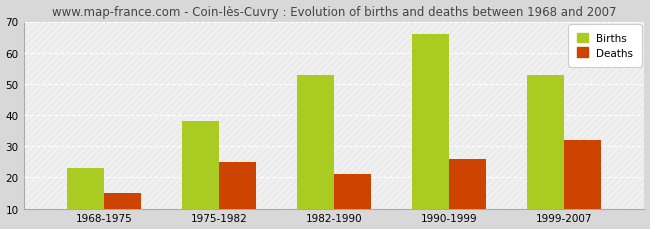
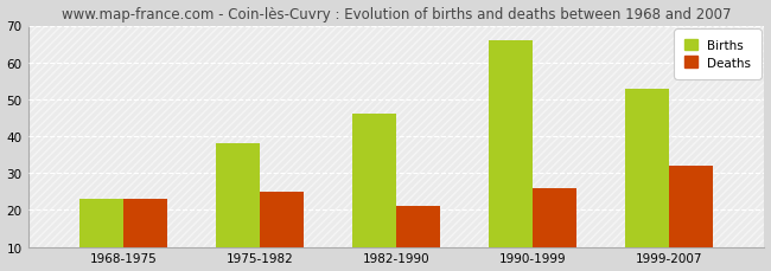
Deaths/1968-1975: 15 -> 23
Births/1982-1990: 53 -> 46
